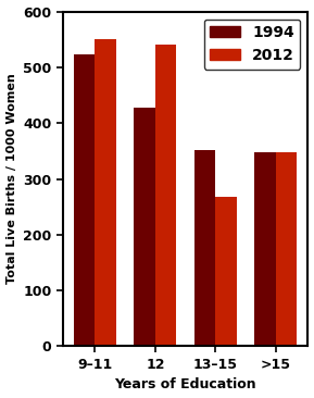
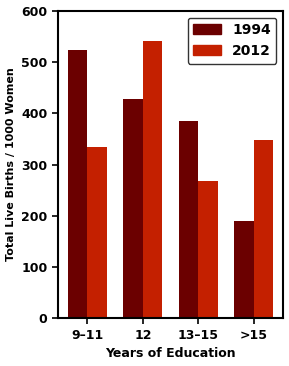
2012/9–11: 550 -> 334
1994/13–15: 352 -> 384
1994/>15: 348 -> 190
